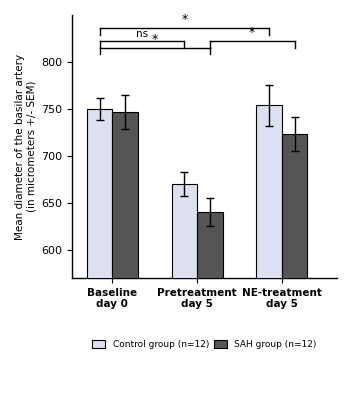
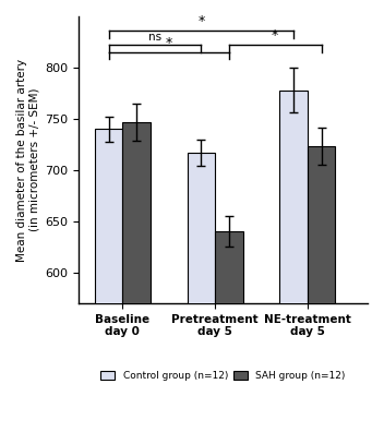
Control group (n=12)/Baseline day 0: 750 -> 740
Control group (n=12)/Pretreatment day 5: 670 -> 717
Control group (n=12)/NE-treatment day 5: 754 -> 778
